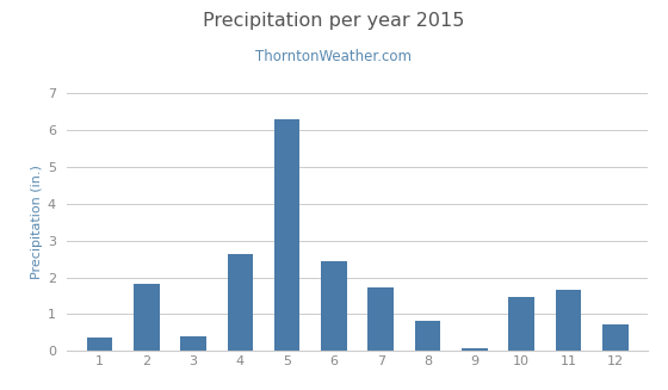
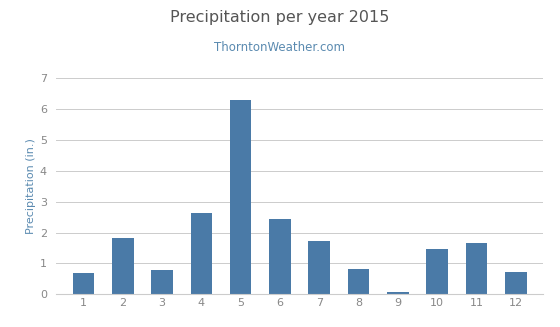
1: 0.37 -> 0.70
3: 0.40 -> 0.80
